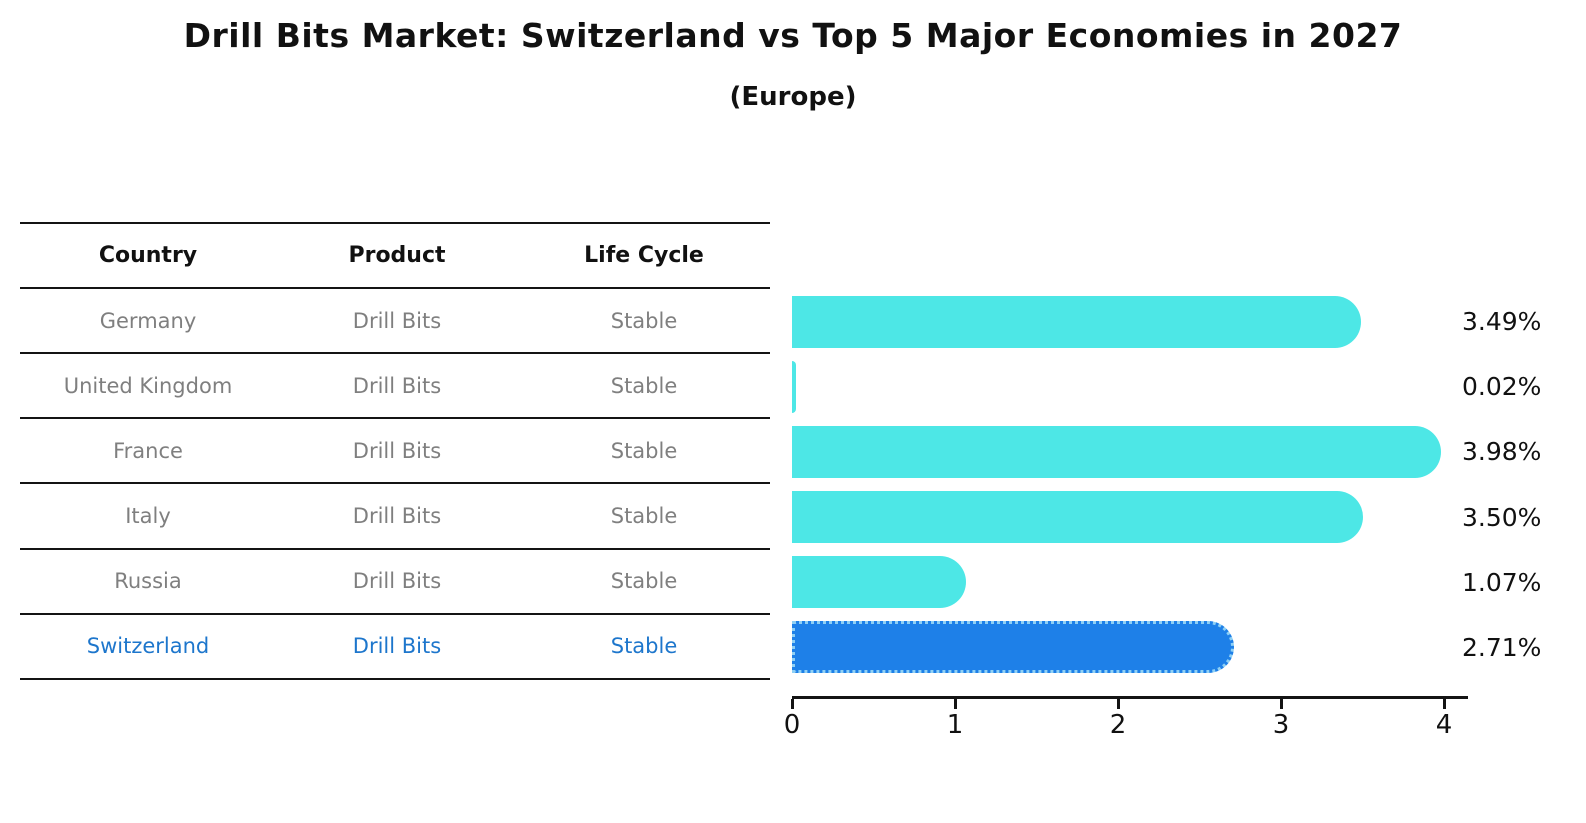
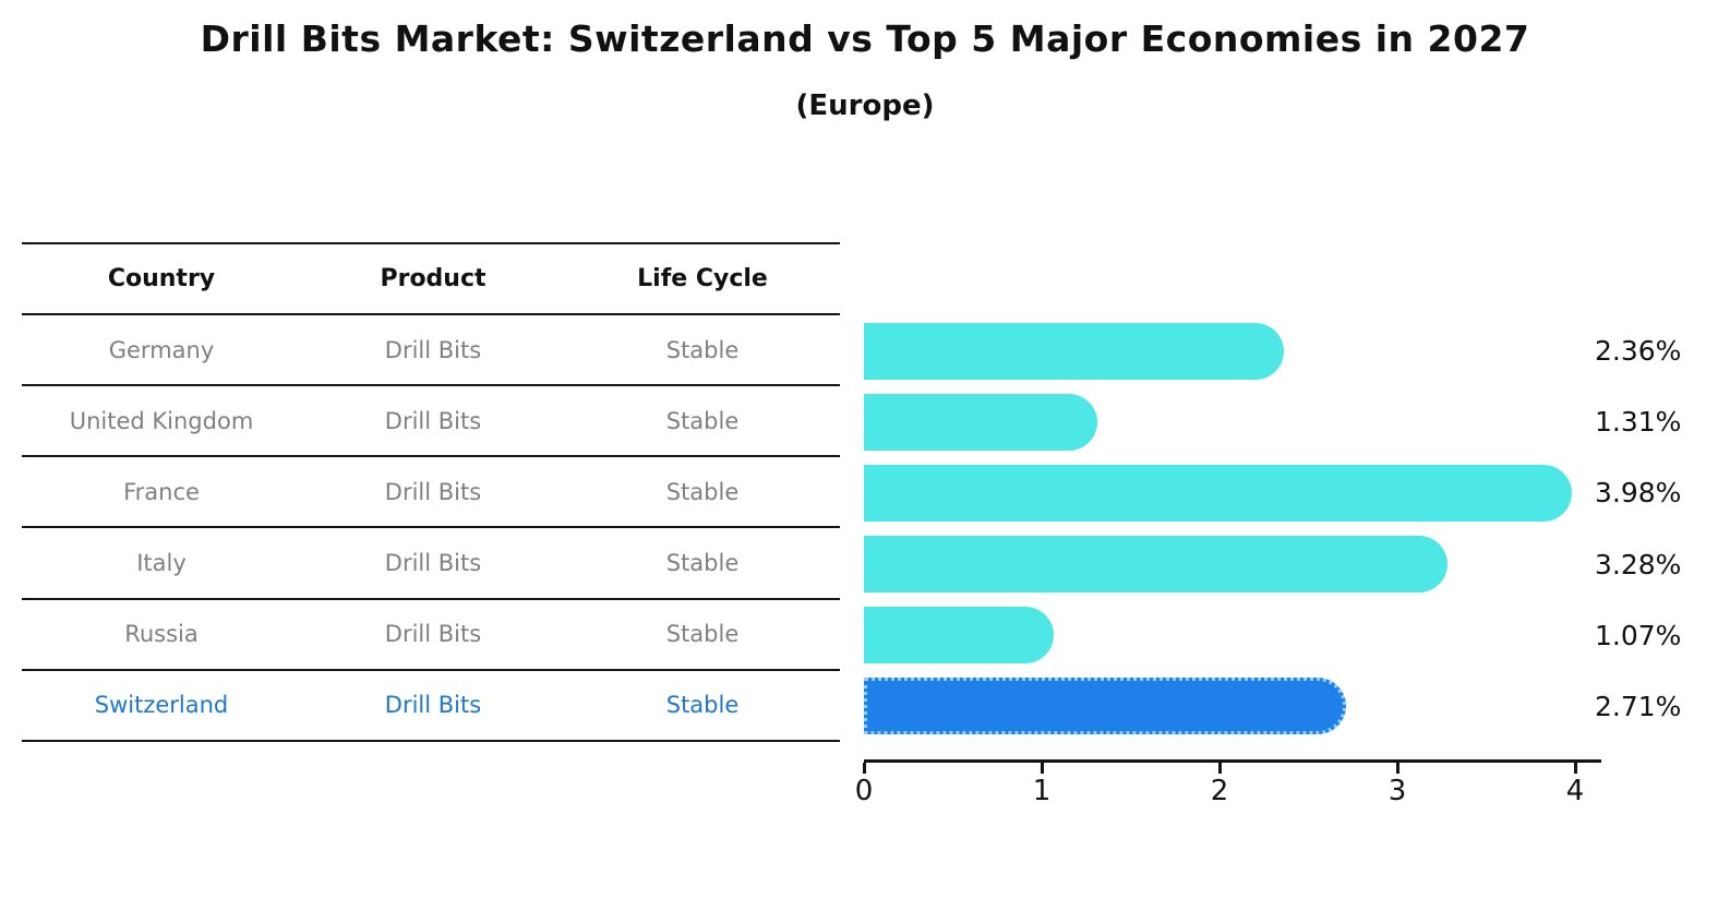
Germany: 3.49% -> 2.36%
United Kingdom: 0.02% -> 1.31%
Italy: 3.50% -> 3.28%
